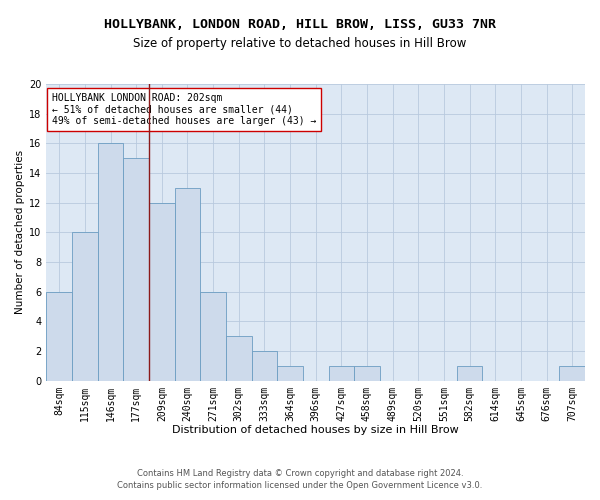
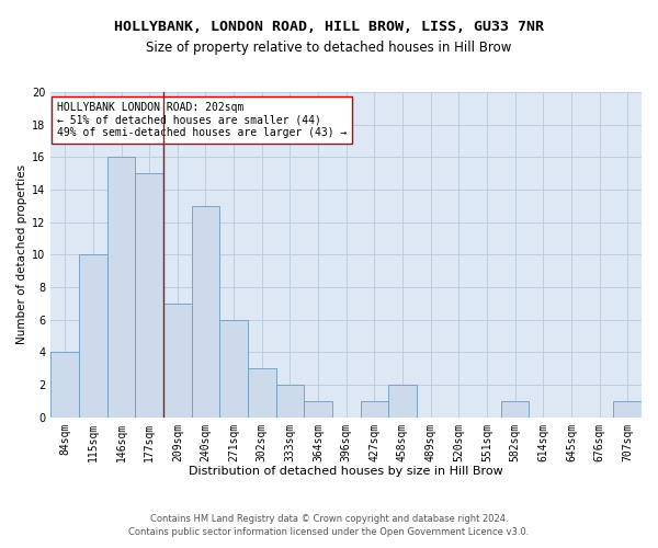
84sqm: 6 -> 4
209sqm: 12 -> 7
458sqm: 1 -> 2
